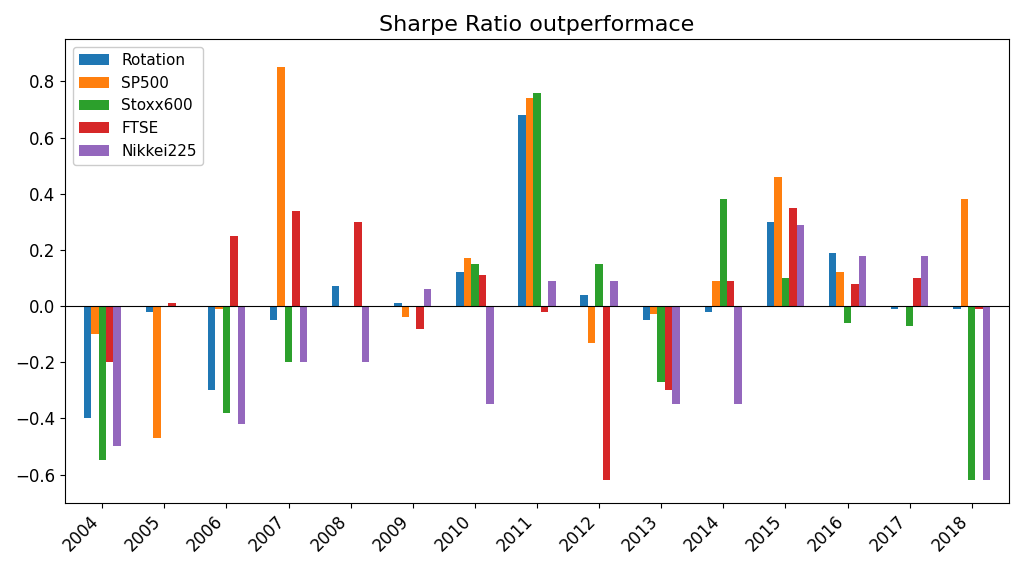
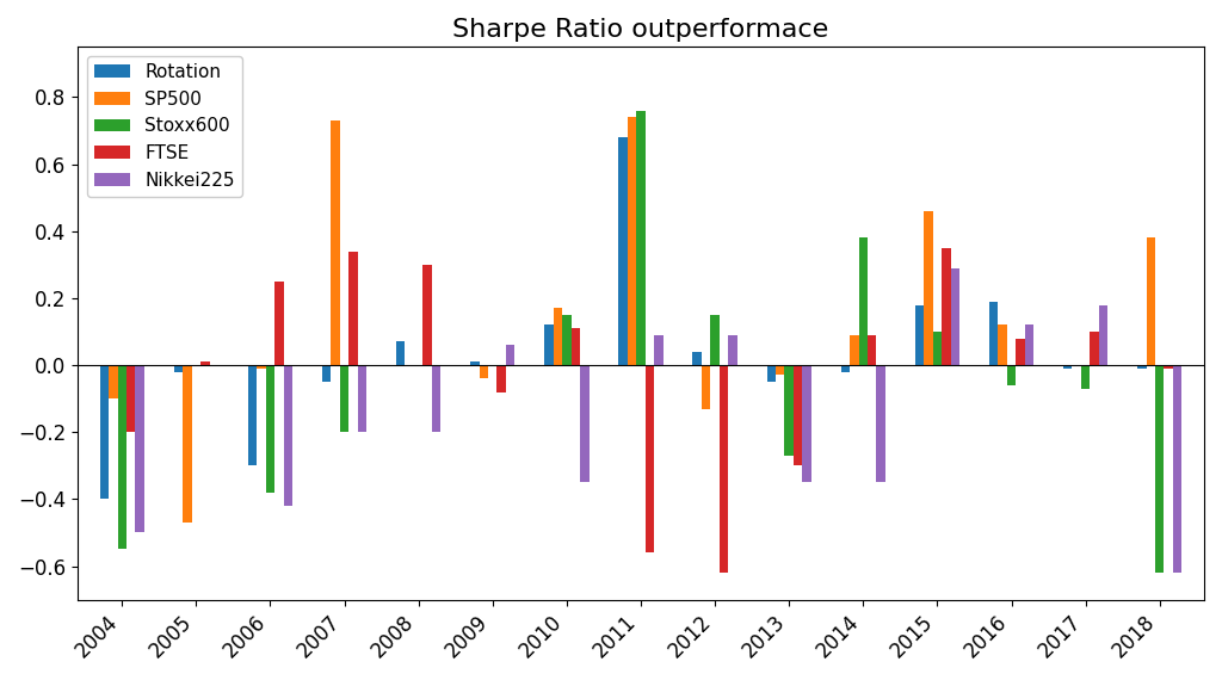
SP500/2007: 0.85 -> 0.73
FTSE/2011: -0.02 -> -0.56
Rotation/2015: 0.30 -> 0.18
Nikkei225/2016: 0.18 -> 0.12
